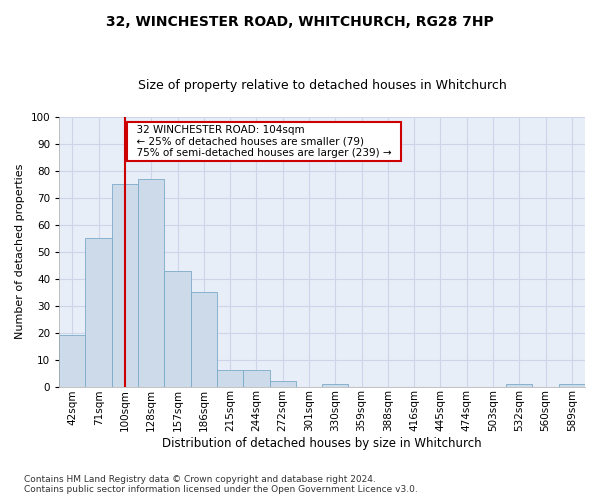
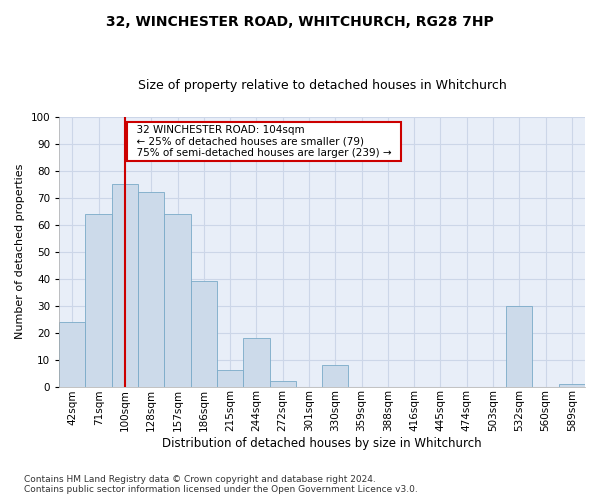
42sqm: 19 -> 24
71sqm: 55 -> 64
128sqm: 77 -> 72
157sqm: 43 -> 64
186sqm: 35 -> 39
244sqm: 6 -> 18
330sqm: 1 -> 8
532sqm: 1 -> 30
